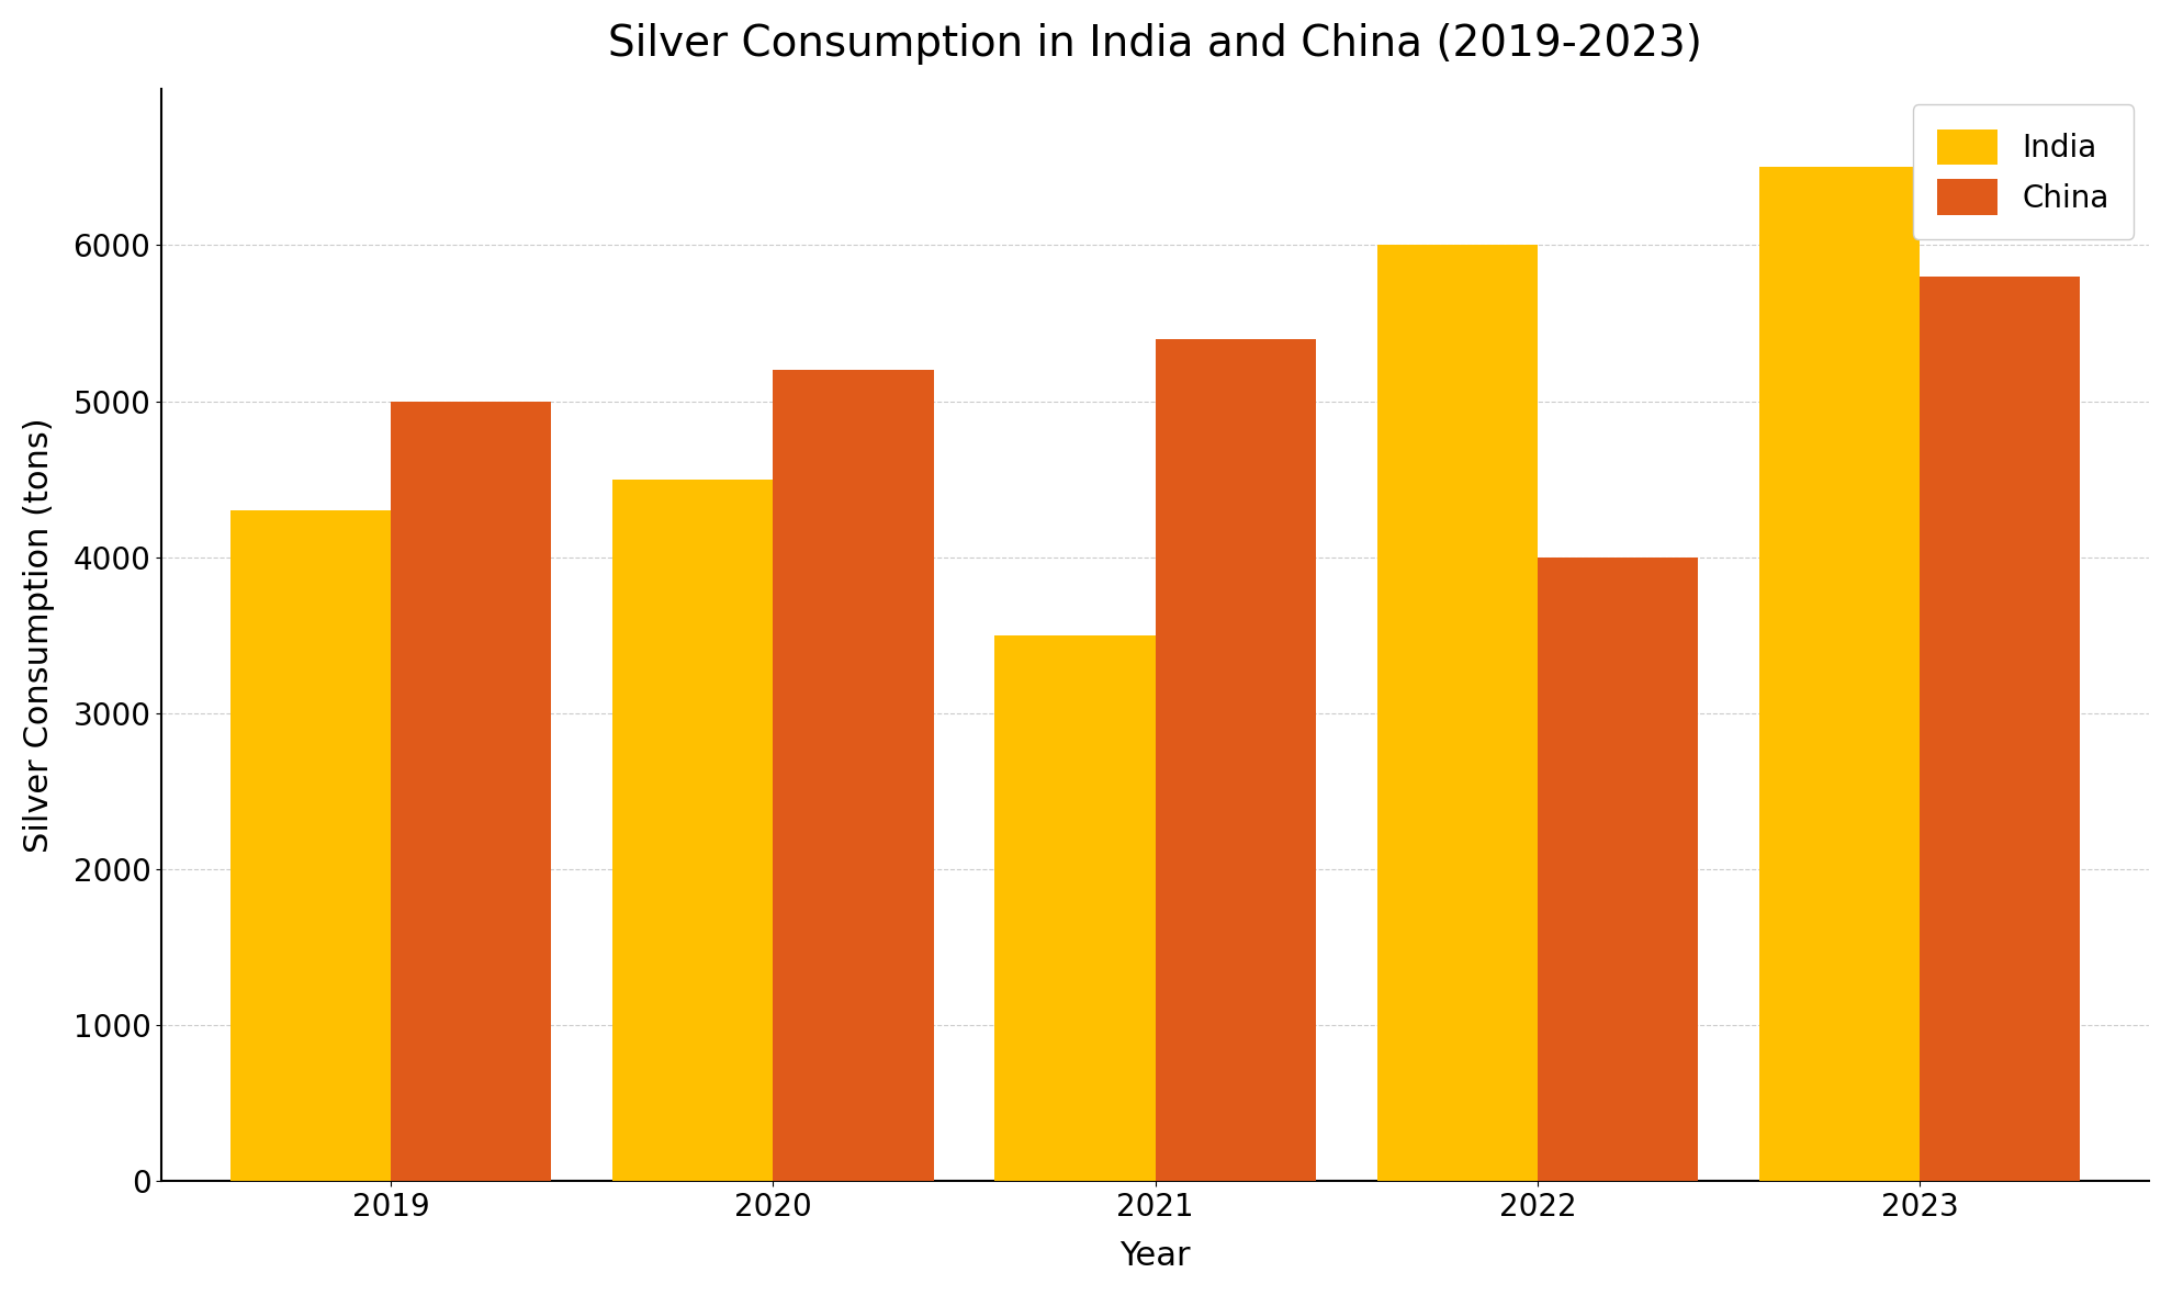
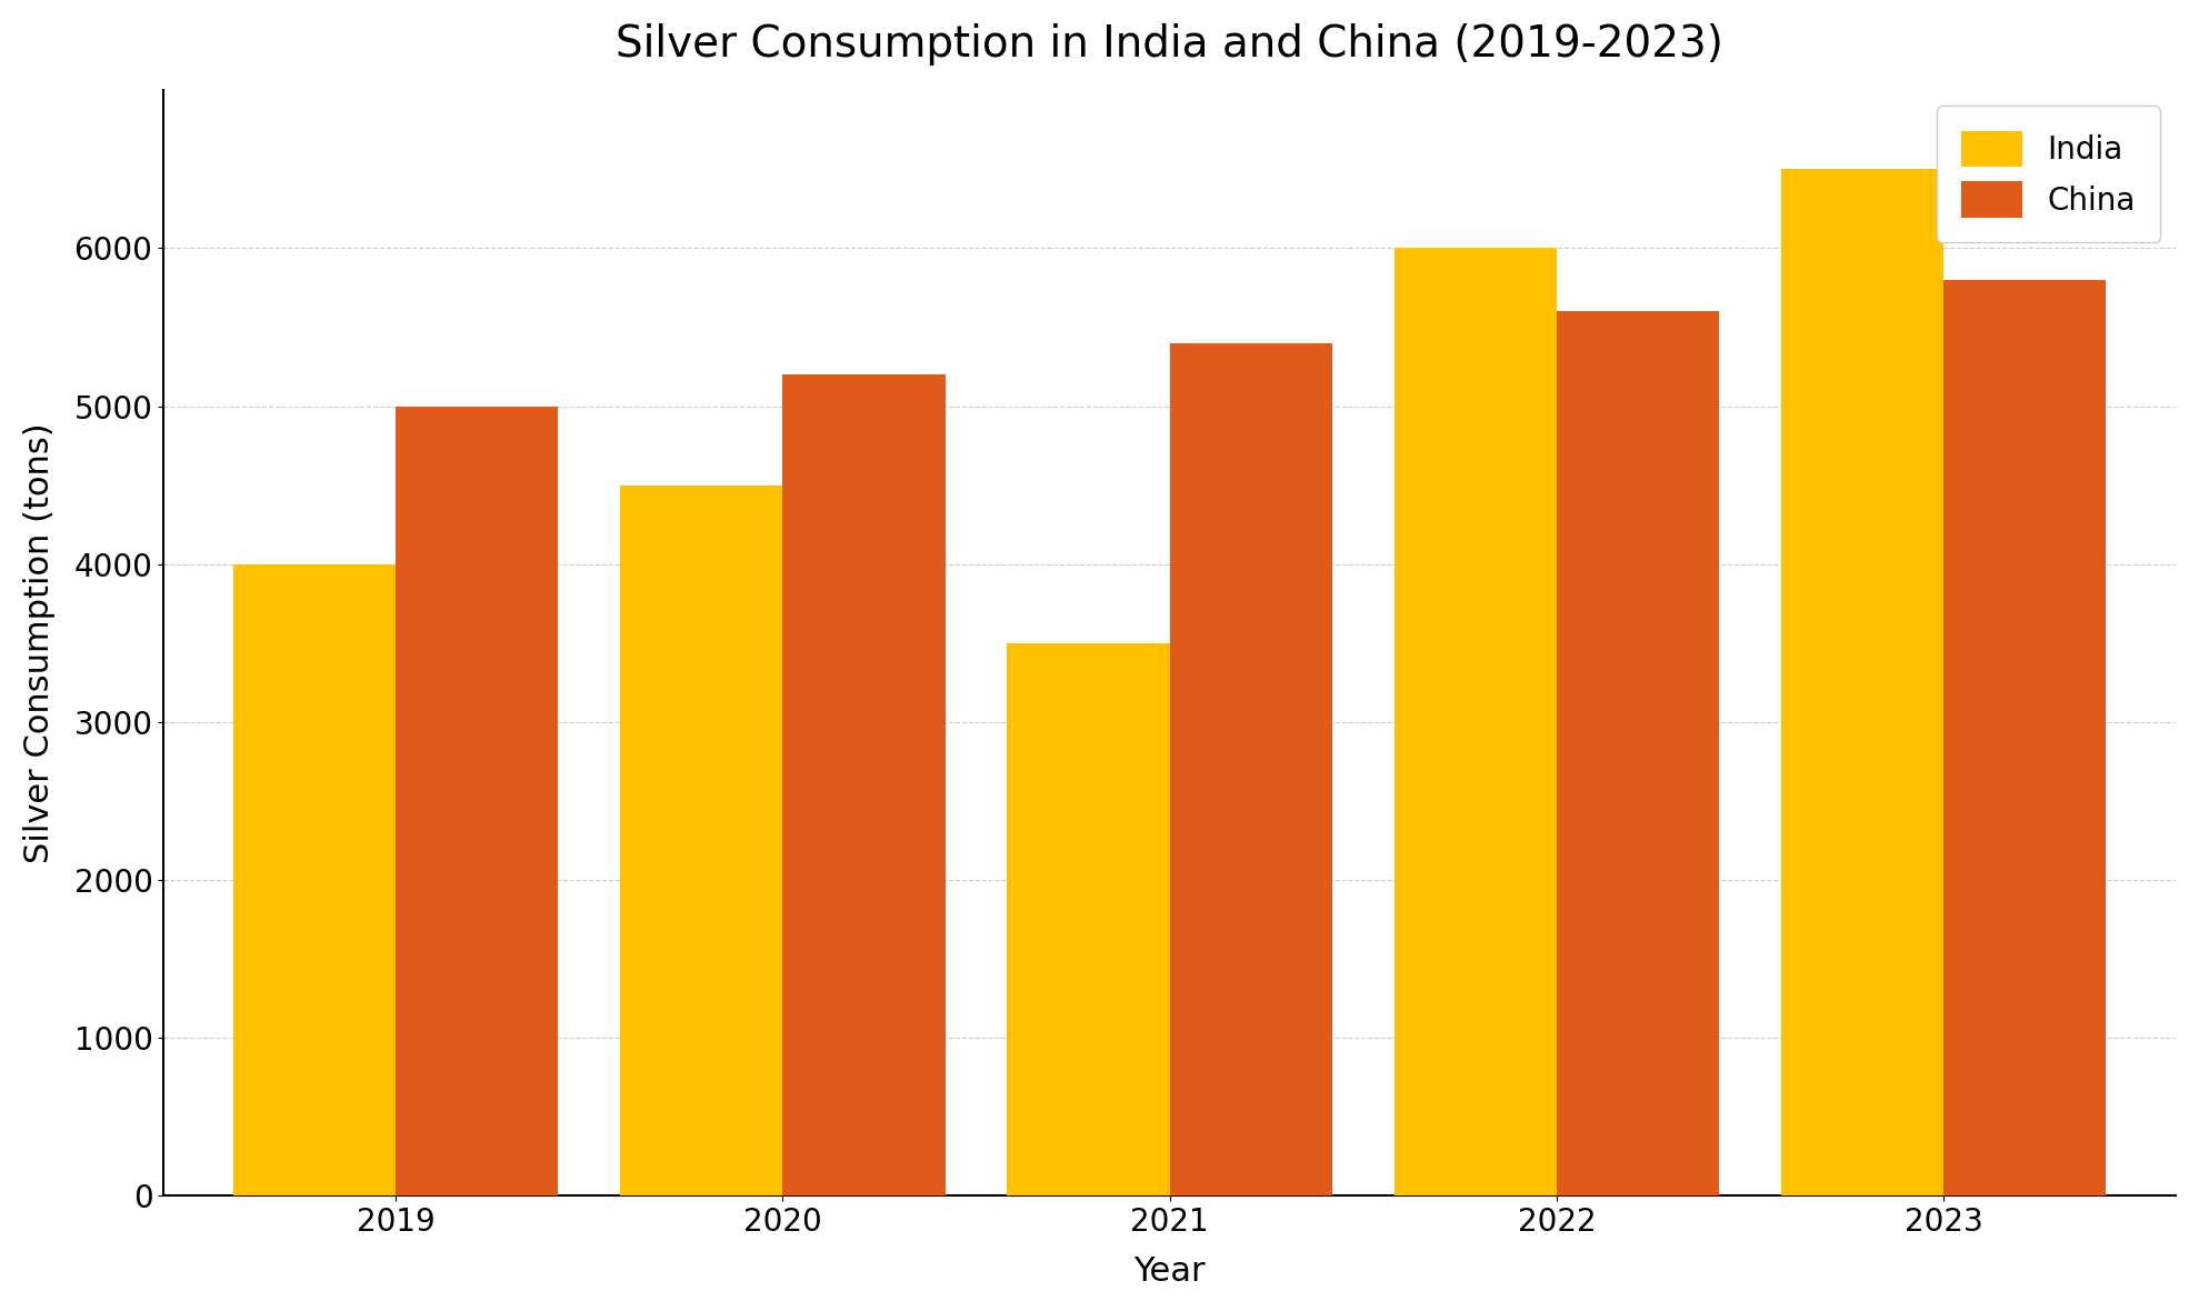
India/2019: 4300 -> 4000
China/2022: 4000 -> 5600
